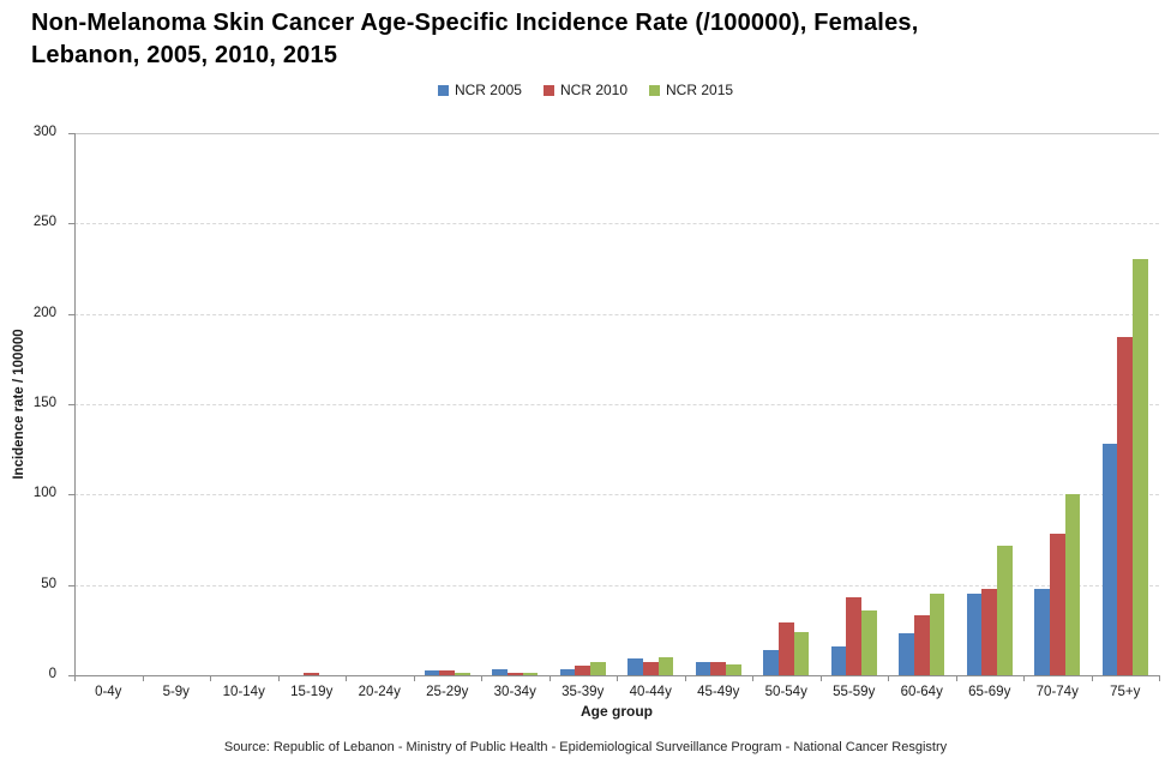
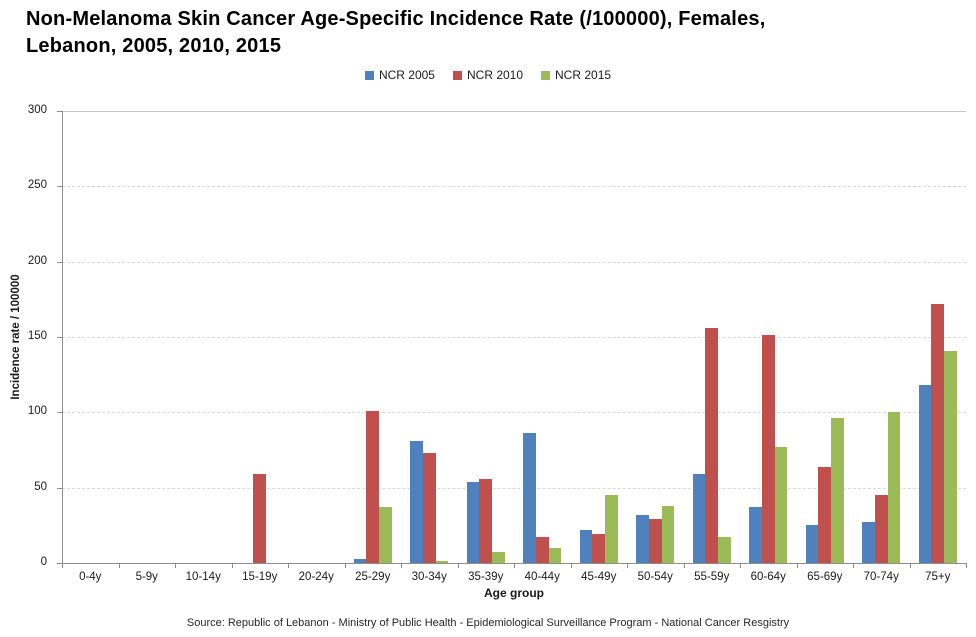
NCR 2010/15-19y: 1 -> 59
NCR 2010/25-29y: 2 -> 101
NCR 2015/25-29y: 2 -> 37
NCR 2005/30-34y: 3 -> 81
NCR 2010/30-34y: 2 -> 73
NCR 2005/35-39y: 3 -> 54
NCR 2010/35-39y: 6 -> 56
NCR 2005/40-44y: 9 -> 86
NCR 2010/40-44y: 7 -> 17
NCR 2005/45-49y: 7 -> 22
NCR 2010/45-49y: 7 -> 19
NCR 2015/45-49y: 6 -> 45
NCR 2005/50-54y: 14 -> 32
NCR 2015/50-54y: 24 -> 38
NCR 2005/55-59y: 16 -> 59
NCR 2010/55-59y: 43 -> 156
NCR 2015/55-59y: 36 -> 17
NCR 2005/60-64y: 23 -> 37
NCR 2010/60-64y: 33 -> 151
NCR 2015/60-64y: 45 -> 77
NCR 2005/65-69y: 45 -> 25
NCR 2010/65-69y: 48 -> 64
NCR 2015/65-69y: 72 -> 96
NCR 2005/70-74y: 48 -> 27
NCR 2010/70-74y: 78 -> 45
NCR 2005/75+y: 128 -> 118
NCR 2010/75+y: 187 -> 172
NCR 2015/75+y: 230 -> 141
